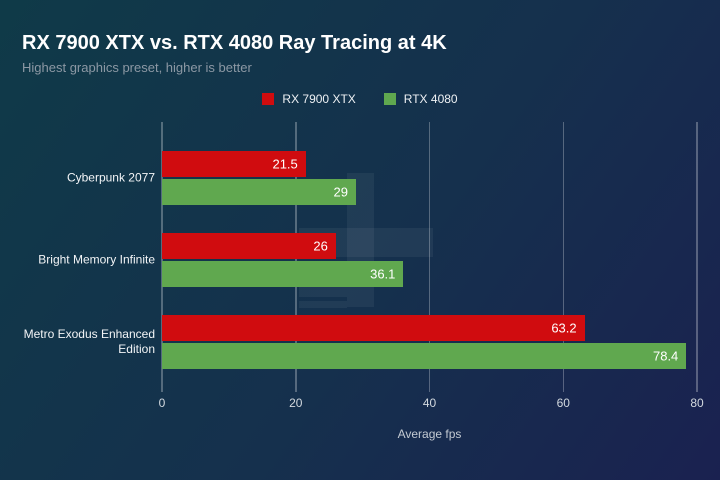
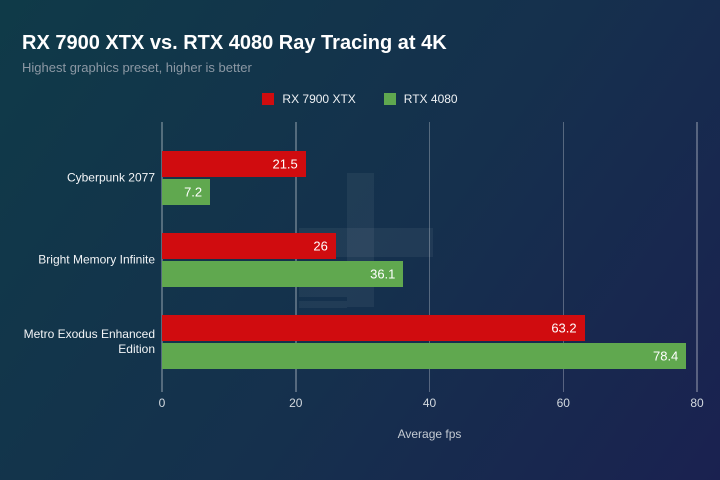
RTX 4080/Cyberpunk 2077: 29 -> 7.2
